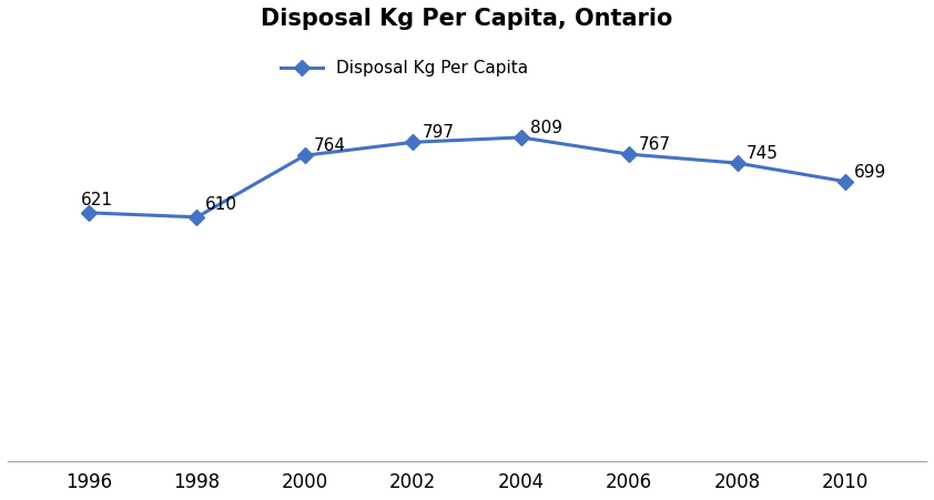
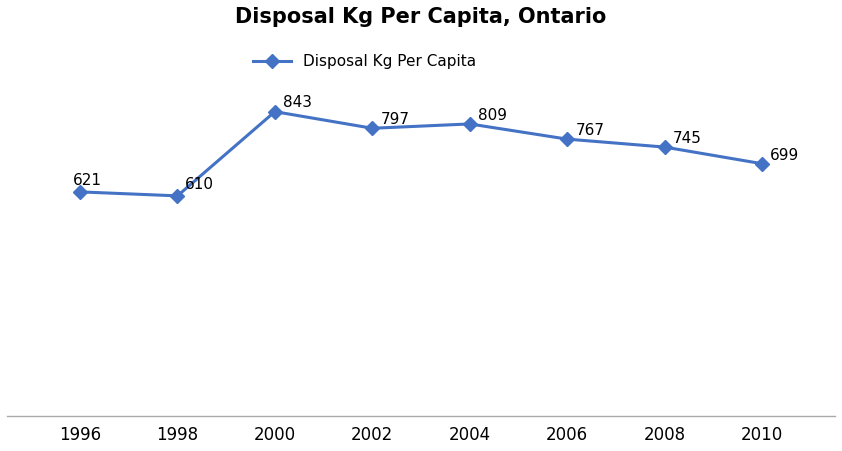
2000: 764 -> 843
